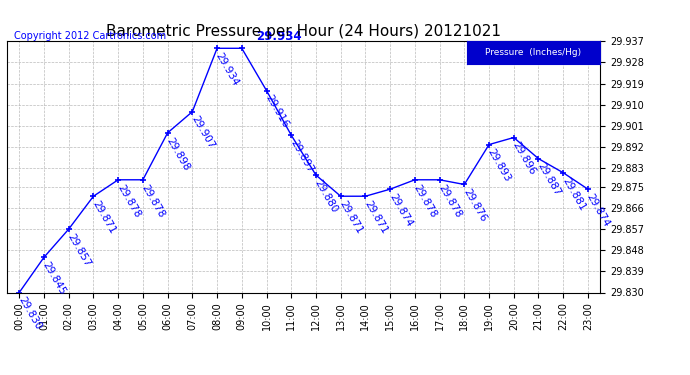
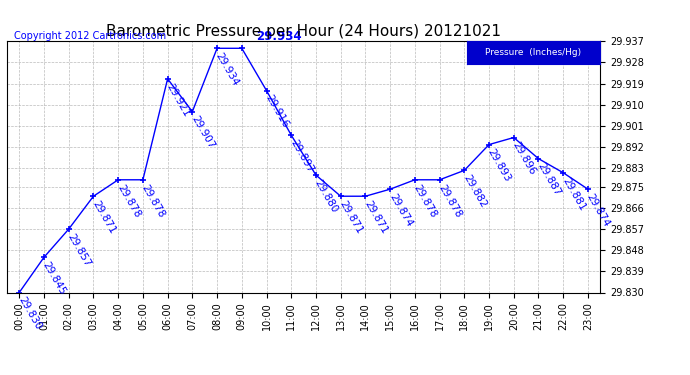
06:00: 29.898 -> 29.921
18:00: 29.876 -> 29.882
